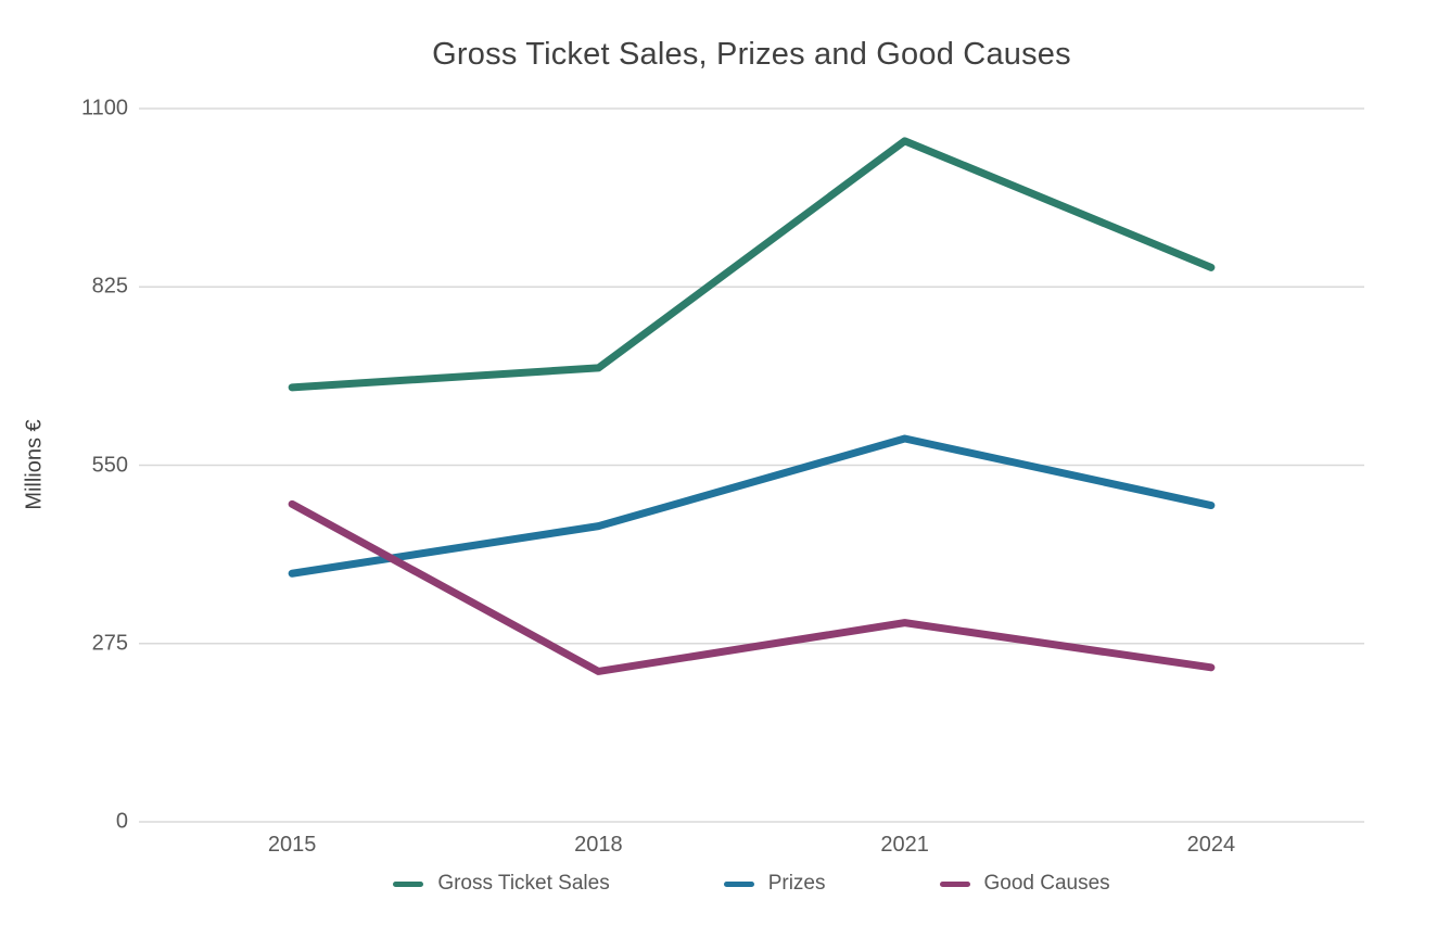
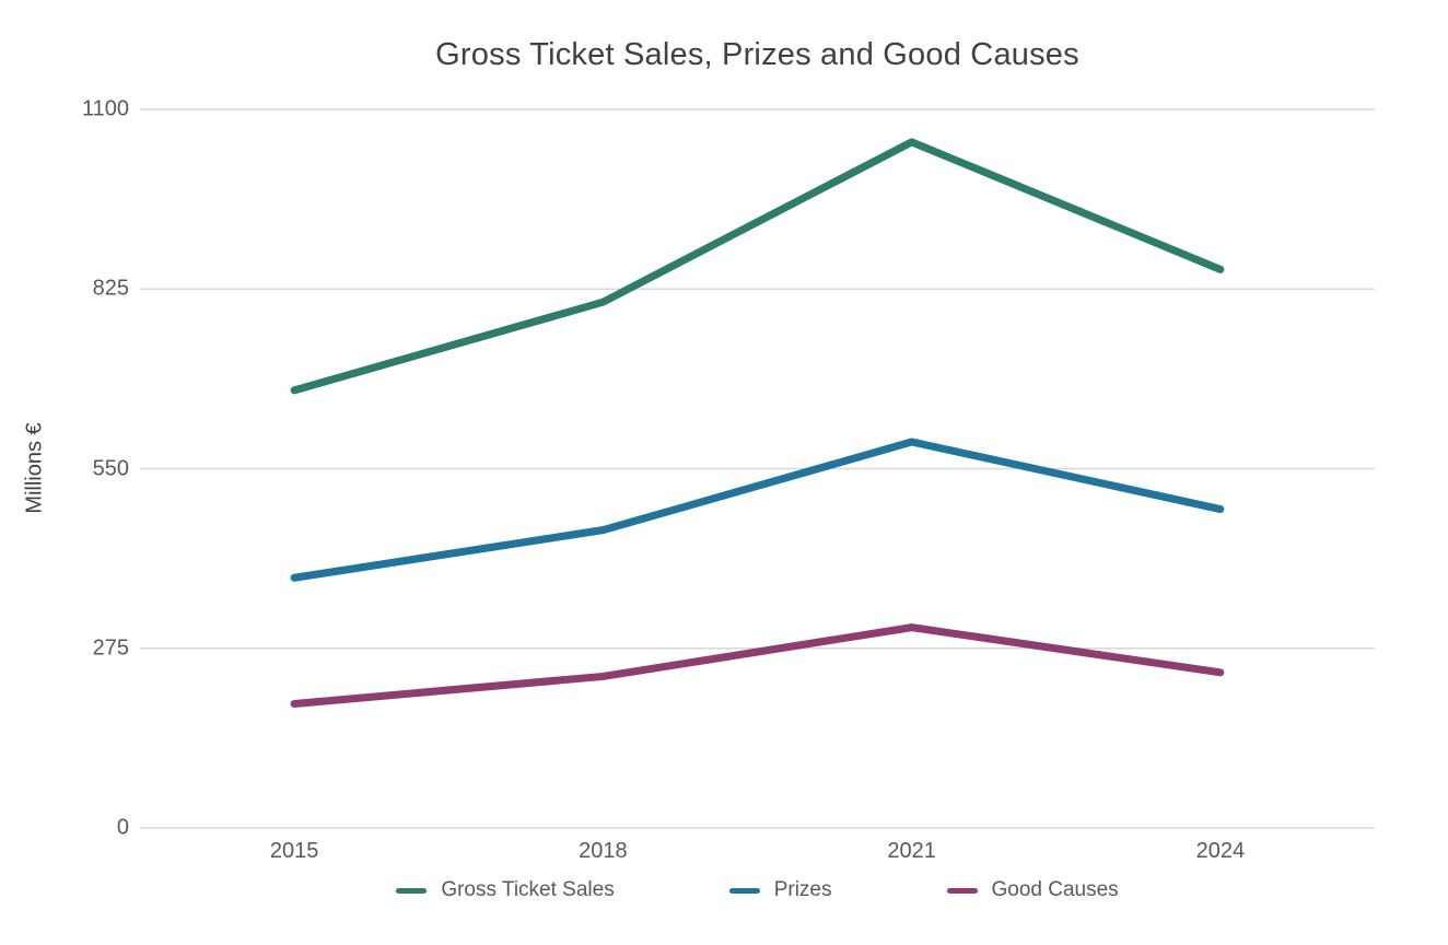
Good Causes/2015: 490 -> 190
Gross Ticket Sales/2018: 700 -> 800
